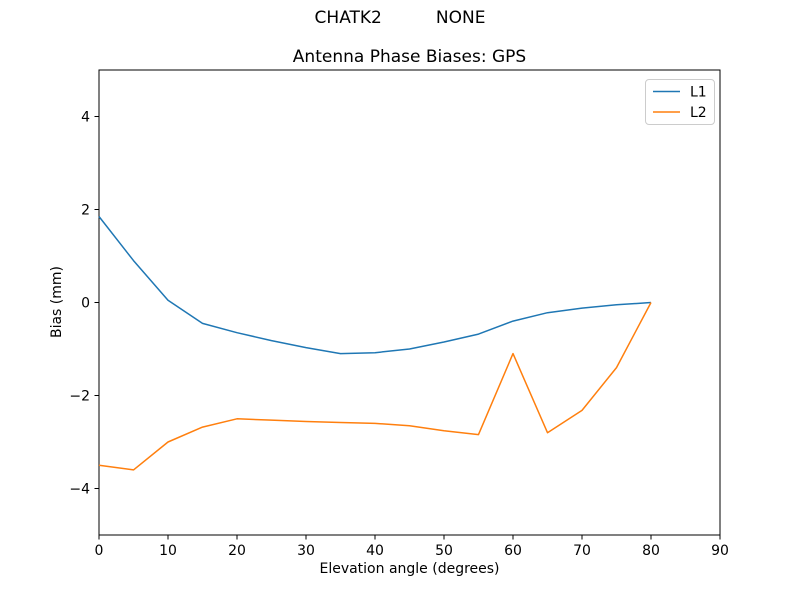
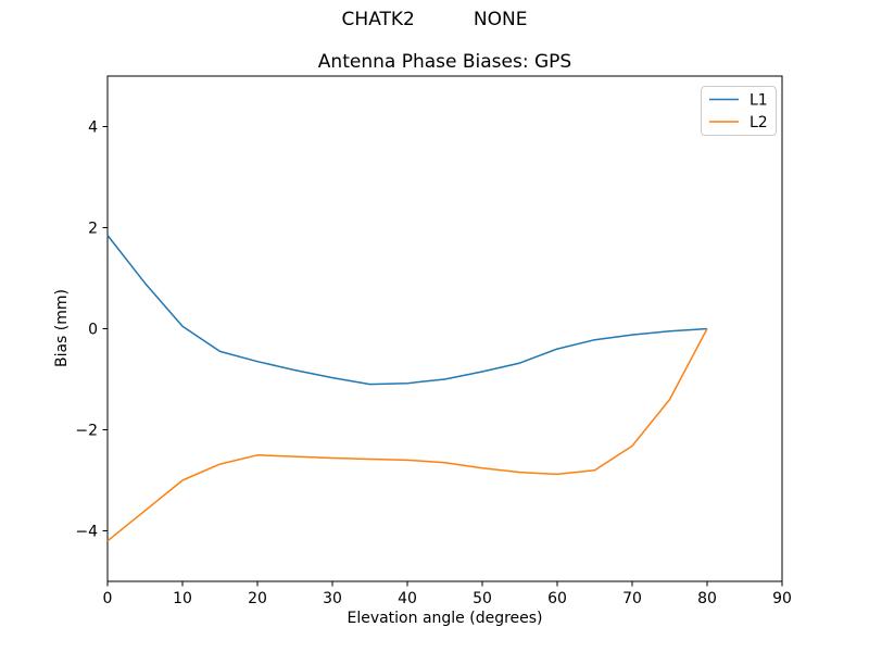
L2/0: -3.5 -> -4.2
L2/60: -1.1 -> -2.9
